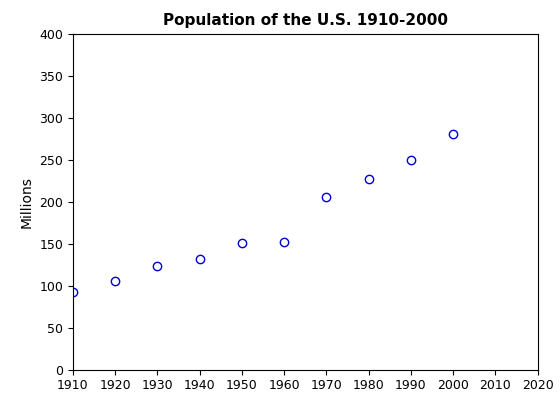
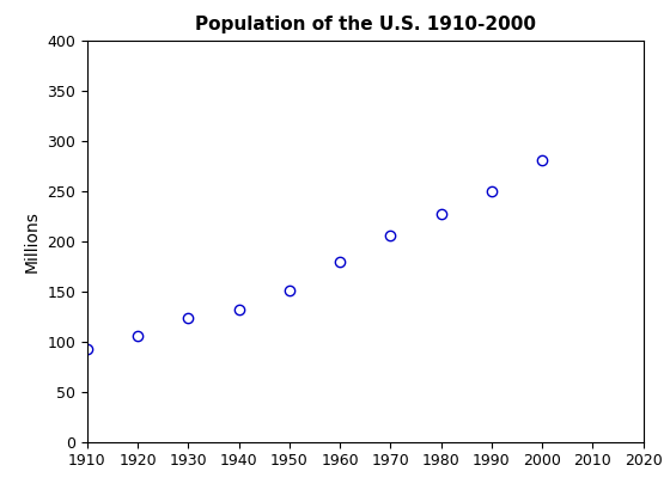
1960: 152 -> 179
